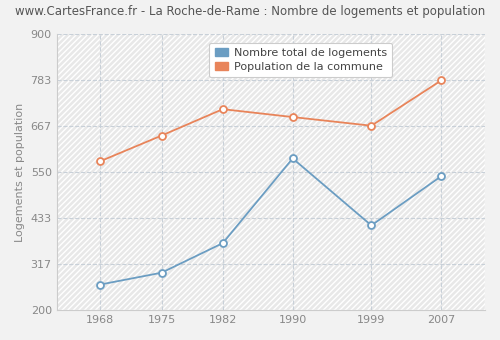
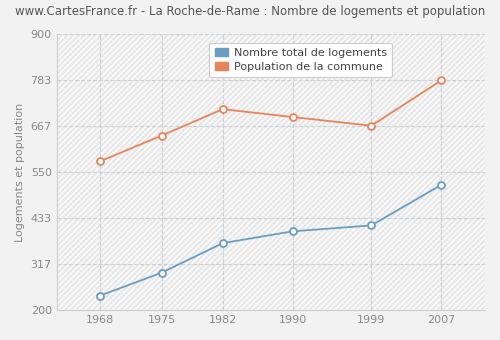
Nombre total de logements/1968: 265 -> 237
Nombre total de logements/1990: 585 -> 400
Nombre total de logements/2007: 540 -> 518
